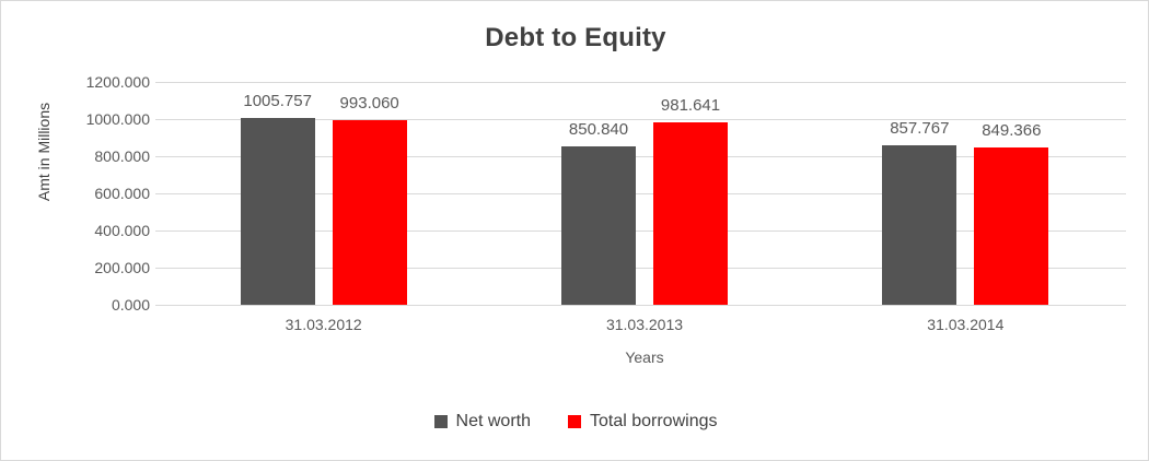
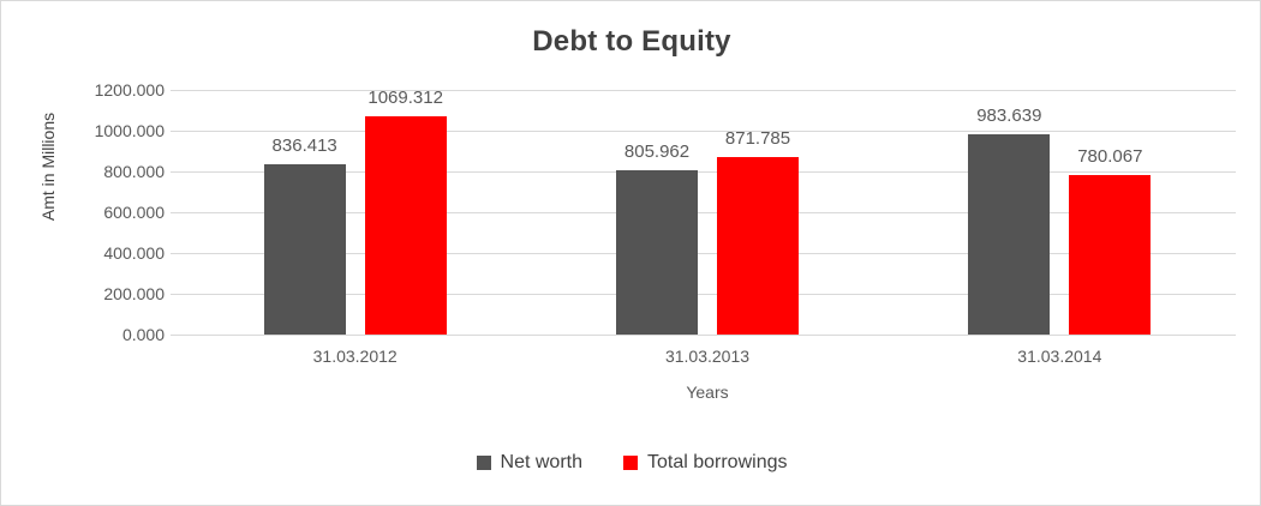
Net worth/31.03.2012: 1005.757 -> 836.413
Total borrowings/31.03.2012: 993.060 -> 1069.312
Net worth/31.03.2013: 850.840 -> 805.962
Total borrowings/31.03.2013: 981.641 -> 871.785
Net worth/31.03.2014: 857.767 -> 983.639
Total borrowings/31.03.2014: 849.366 -> 780.067
